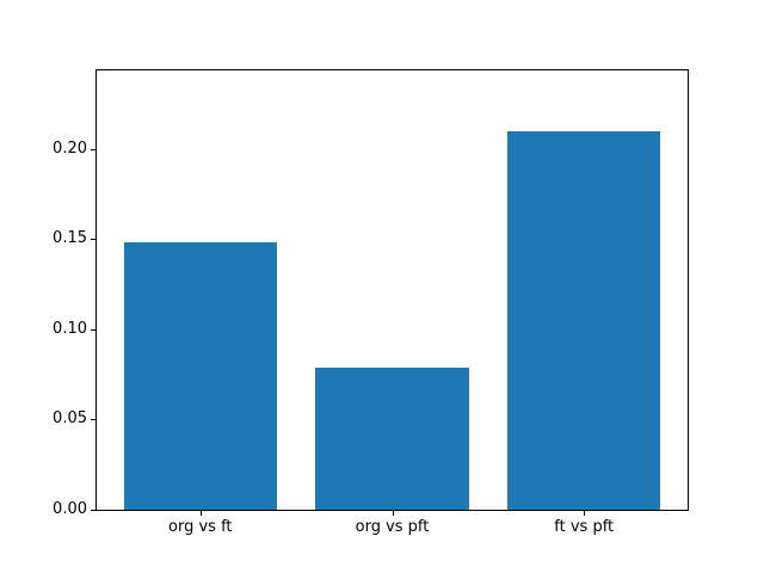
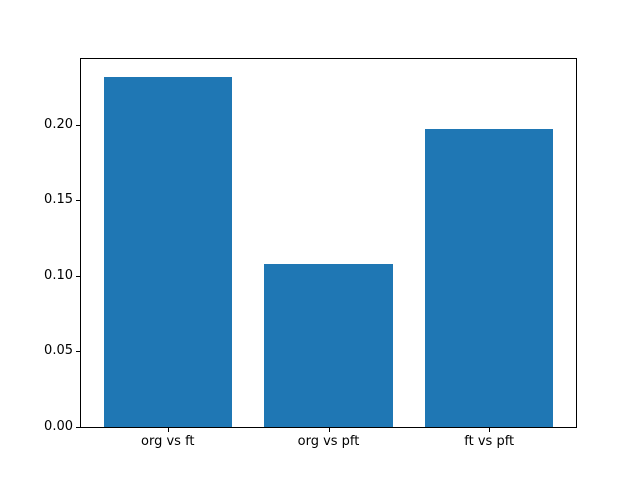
org vs ft: 0.148 -> 0.232
org vs pft: 0.079 -> 0.108
ft vs pft: 0.210 -> 0.197
